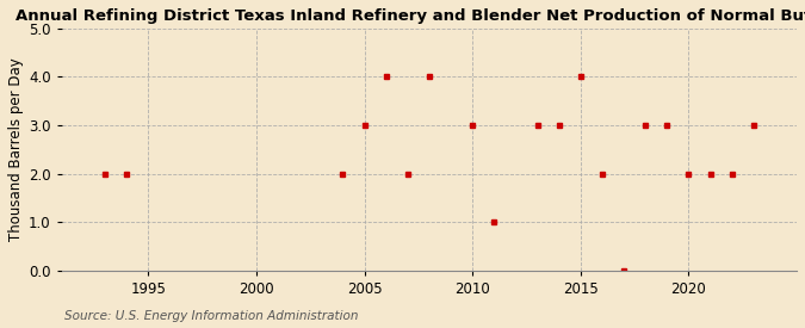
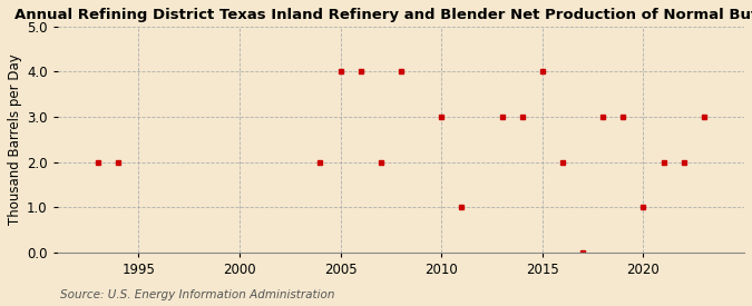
2005: 3 -> 4
2020: 2 -> 1
